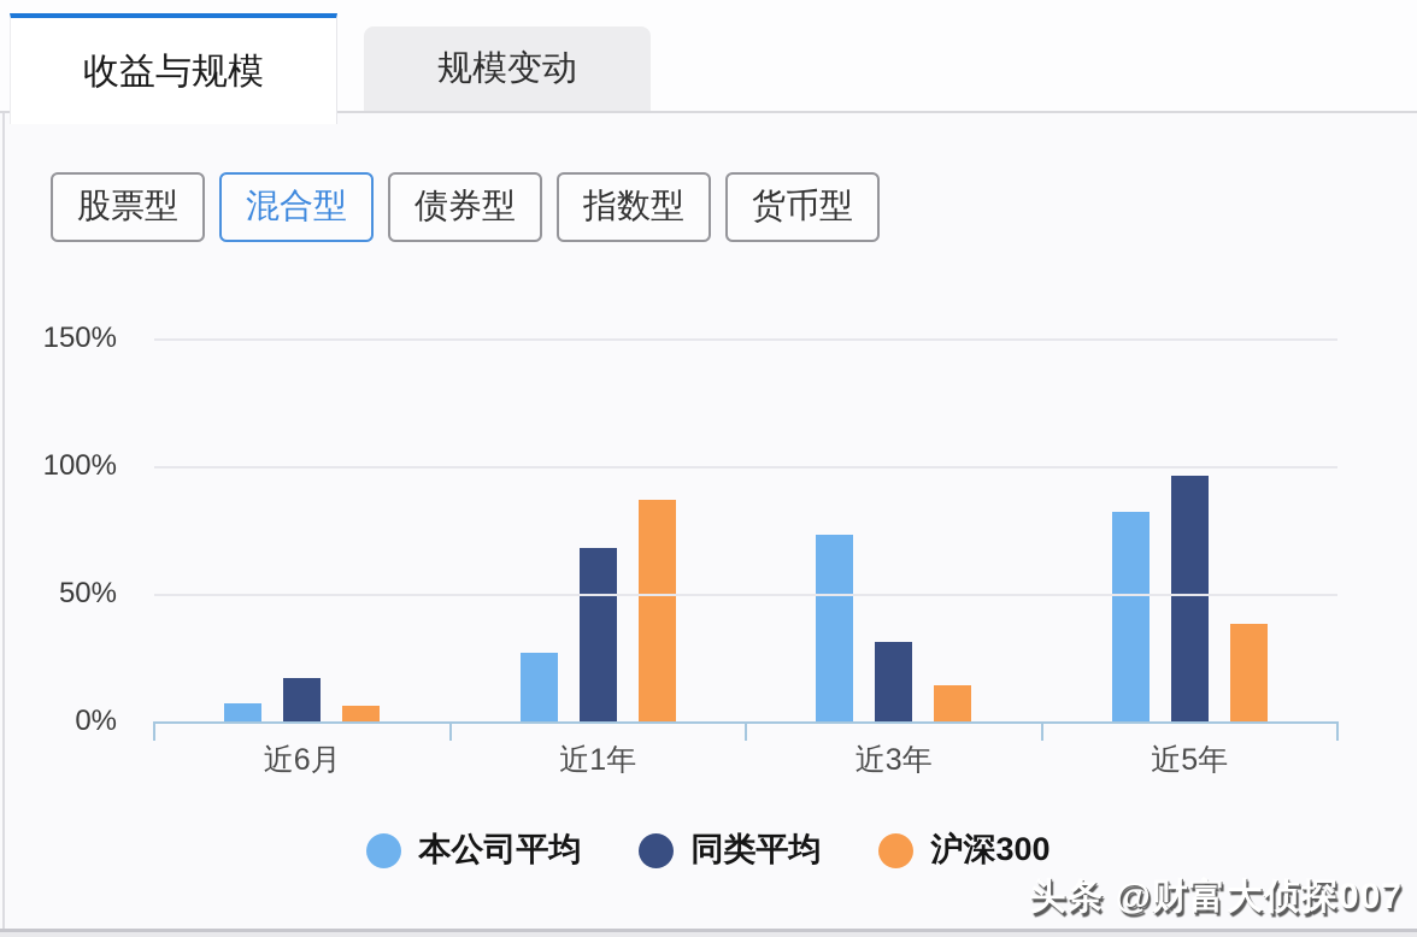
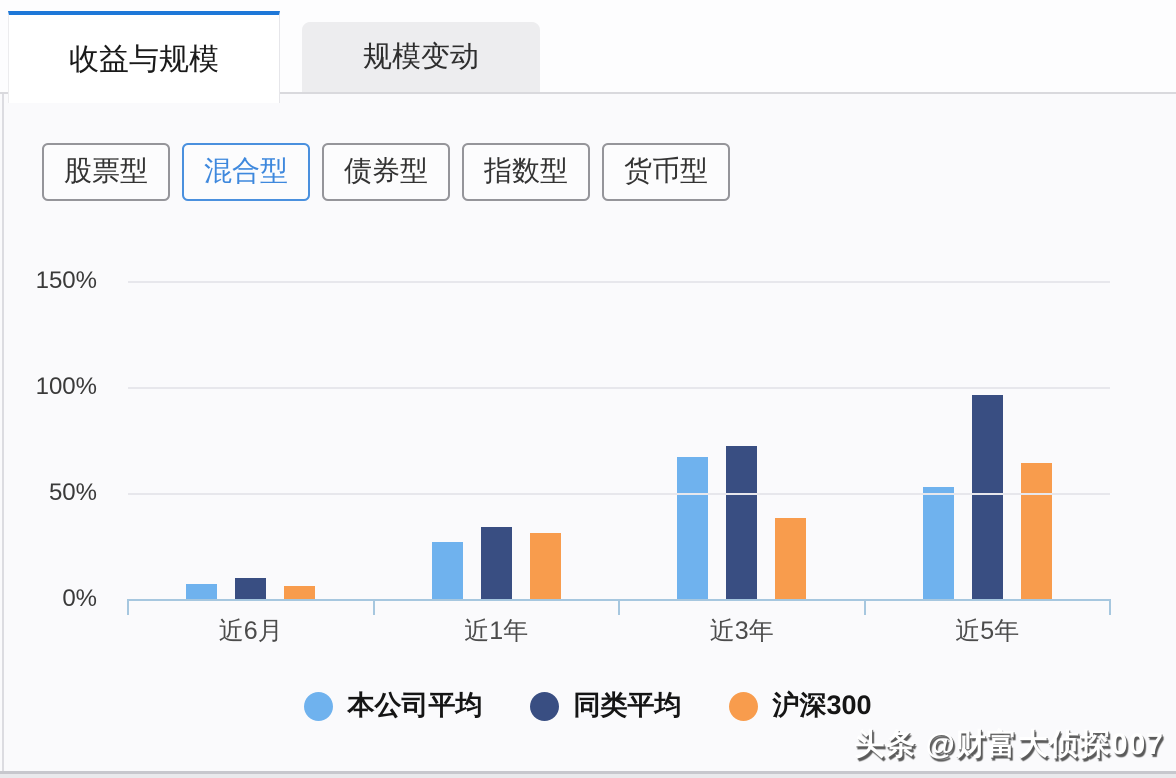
同类平均/近6月: 17% -> 10%
同类平均/近1年: 68% -> 34%
沪深300/近1年: 87% -> 31%
本公司平均/近3年: 73% -> 67%
同类平均/近3年: 31% -> 72%
沪深300/近3年: 14% -> 38%
本公司平均/近5年: 82% -> 53%
沪深300/近5年: 38% -> 64%
